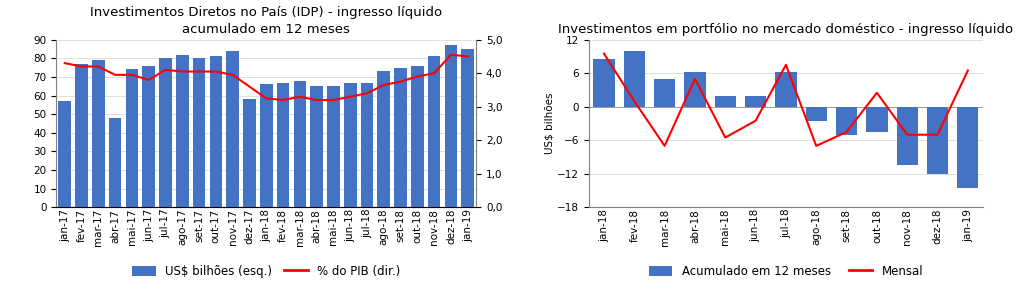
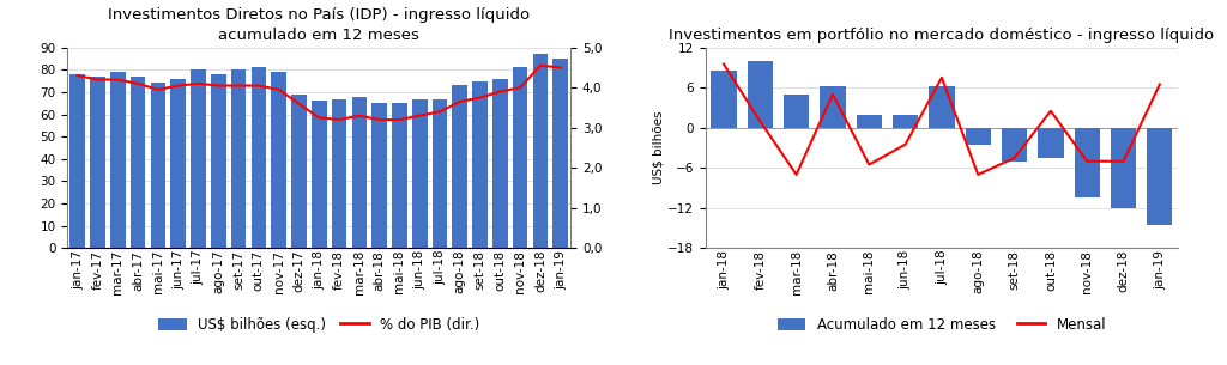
US$ bilhões (esq.)/jan-17: 57 -> 78
US$ bilhões (esq.)/abr-17: 48 -> 77
% do PIB (dir.)/abr-17: 3,95 -> 4,10
% do PIB (dir.)/jun-17: 3,80 -> 4,05
US$ bilhões (esq.)/ago-17: 82 -> 78
US$ bilhões (esq.)/nov-17: 84 -> 79
US$ bilhões (esq.)/dez-17: 58 -> 69
